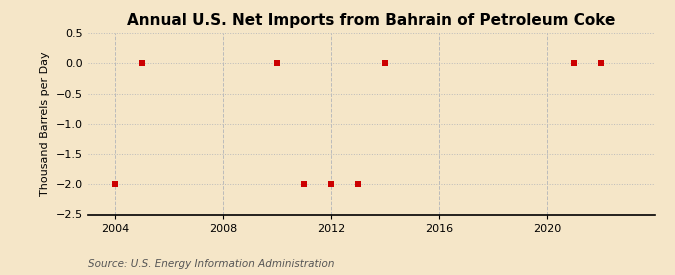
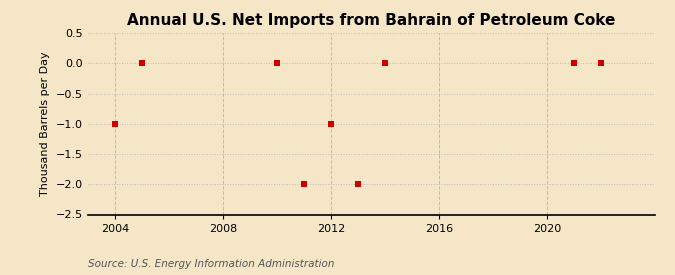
2004: -2 -> -1
2012: -2 -> -1
